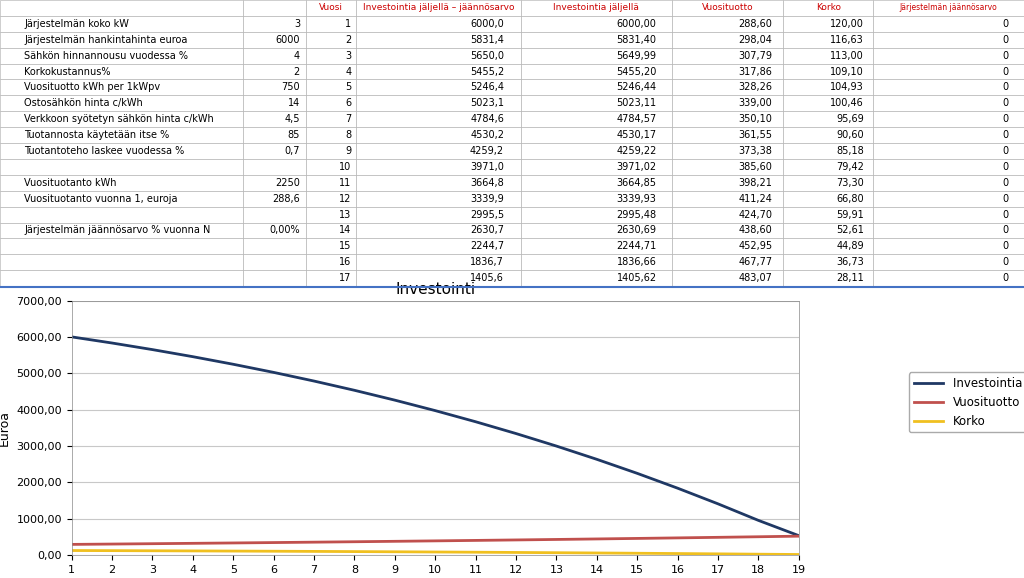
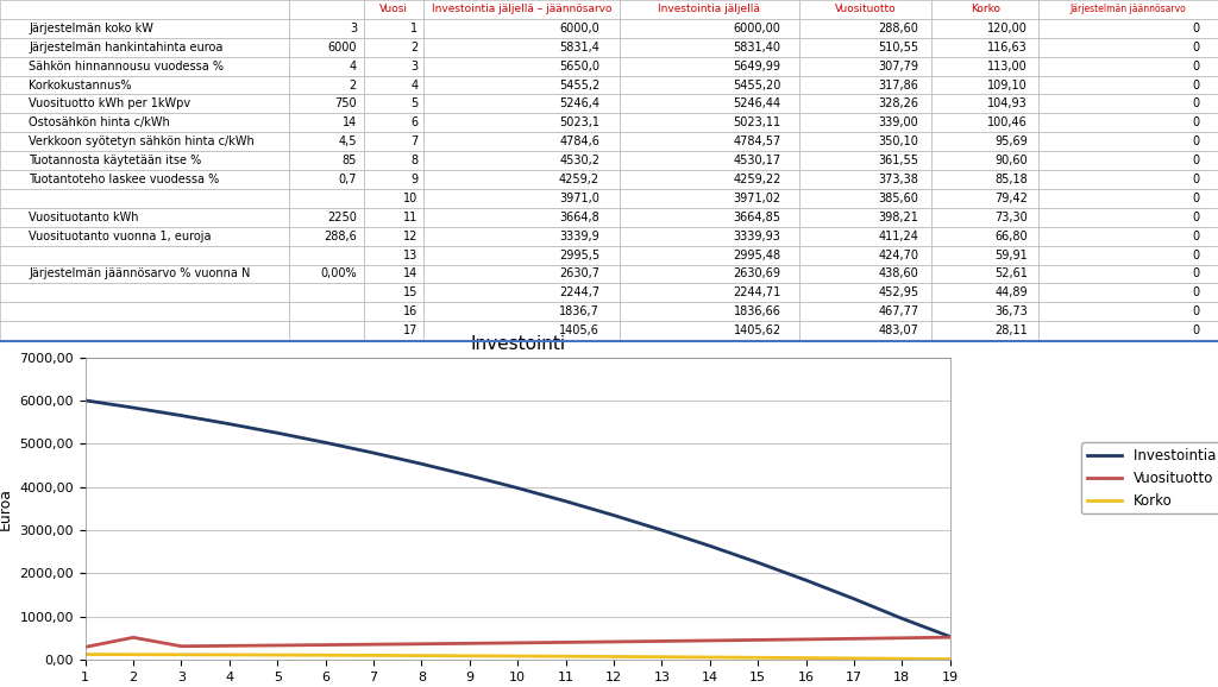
Vuosituotto/2: 298,04 -> 510,55
